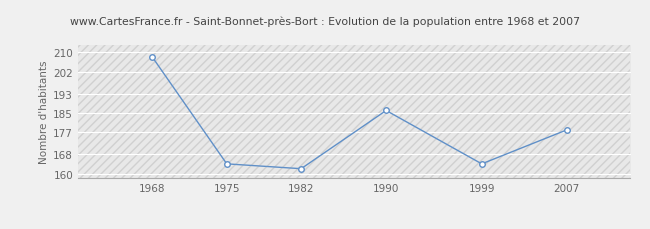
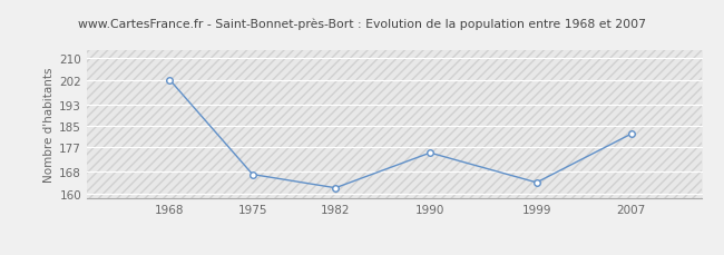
1968: 208 -> 202
1975: 164 -> 167
1990: 186 -> 175
2007: 178 -> 182
